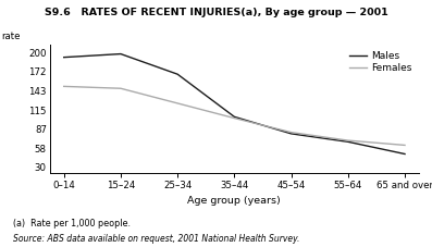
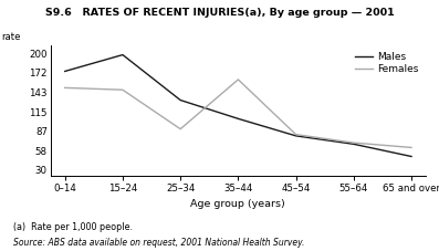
Males/0–14: 193 -> 174
Males/25–34: 168 -> 132
Females/25–34: 125 -> 90
Females/35–44: 103 -> 162
